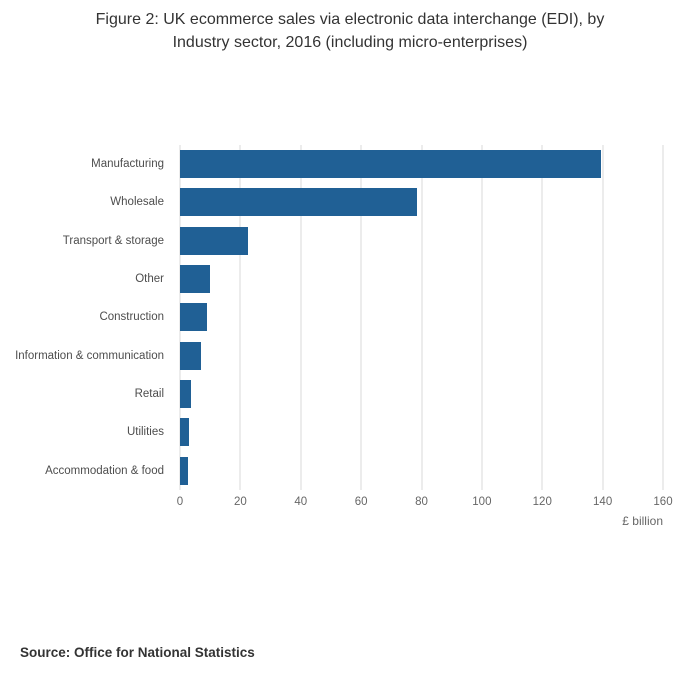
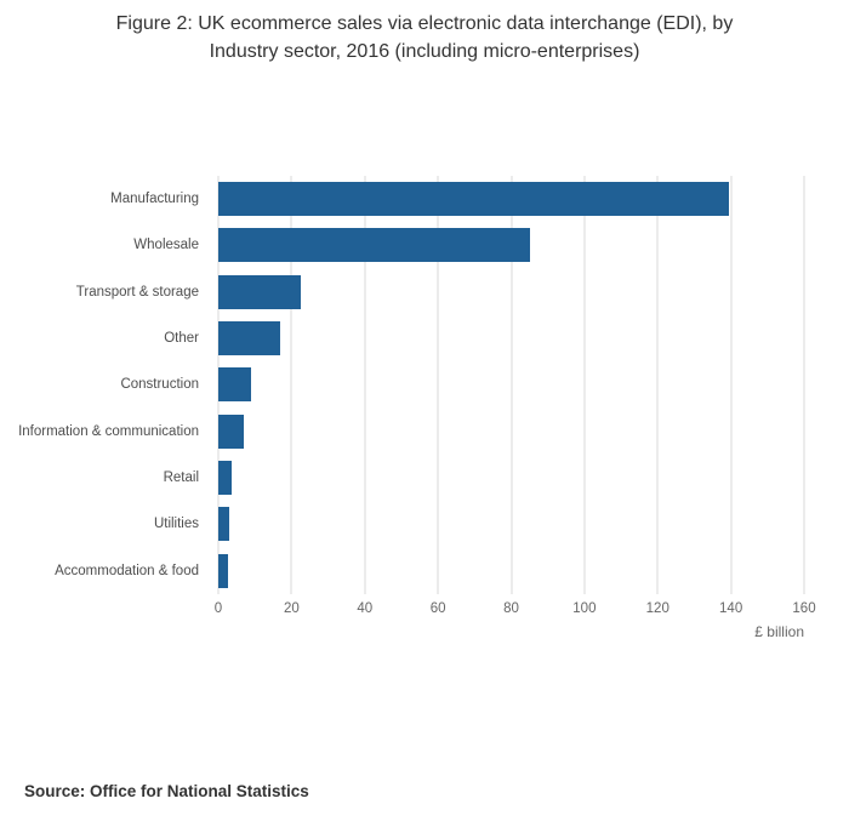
Wholesale: 78 -> 85
Other: 10 -> 17
